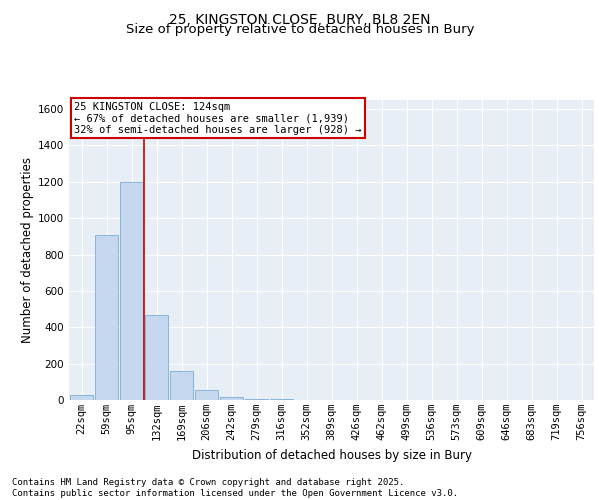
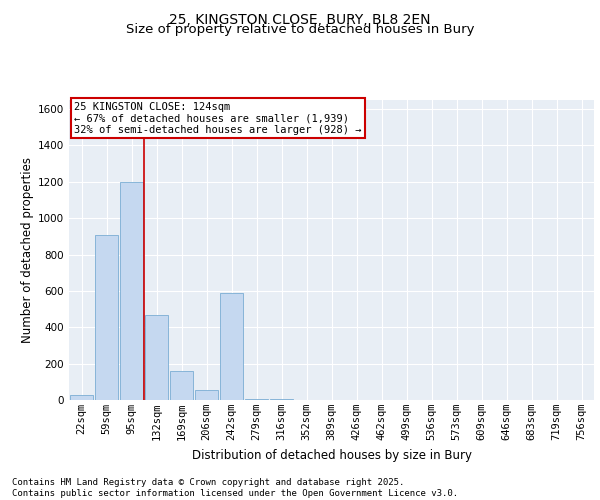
242sqm: 20 -> 590
